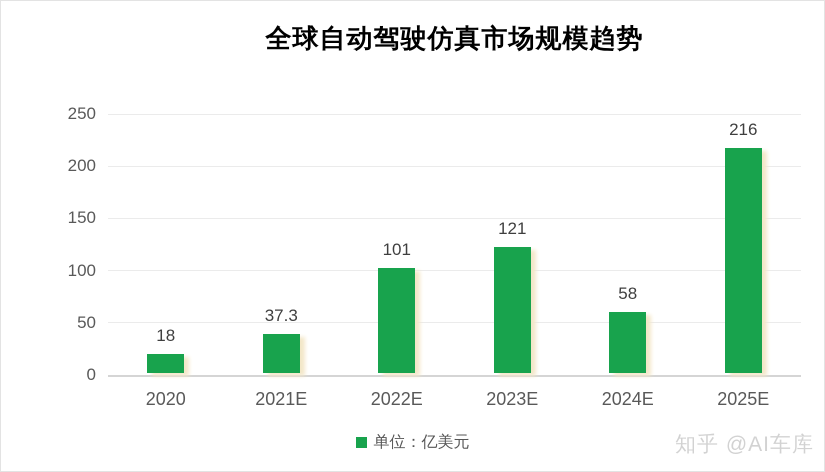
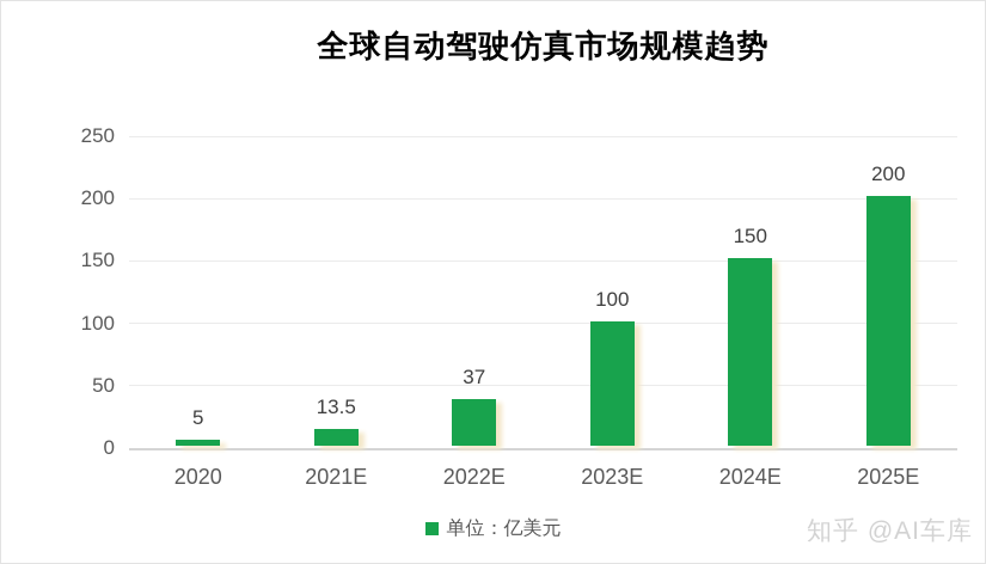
2020: 18 -> 5
2021E: 37.3 -> 13.5
2022E: 101 -> 37
2023E: 121 -> 100
2024E: 58 -> 150
2025E: 216 -> 200
